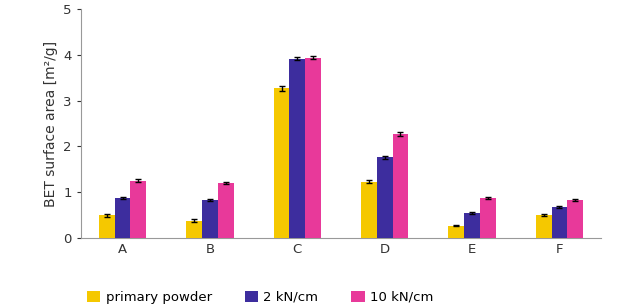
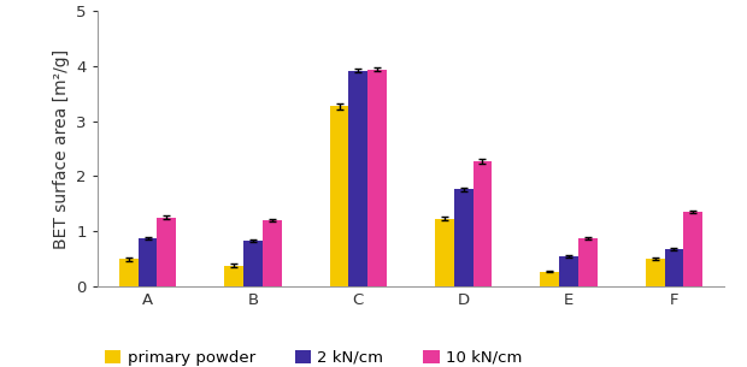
10 kN/cm/F: 0.83 -> 1.35
